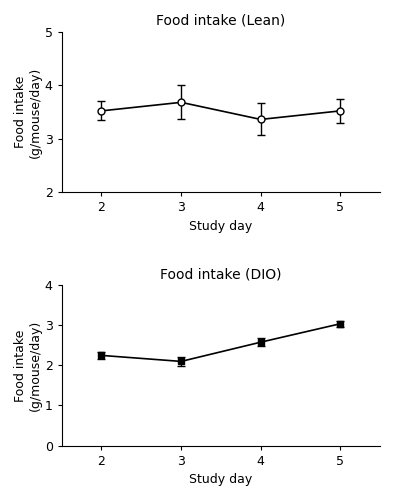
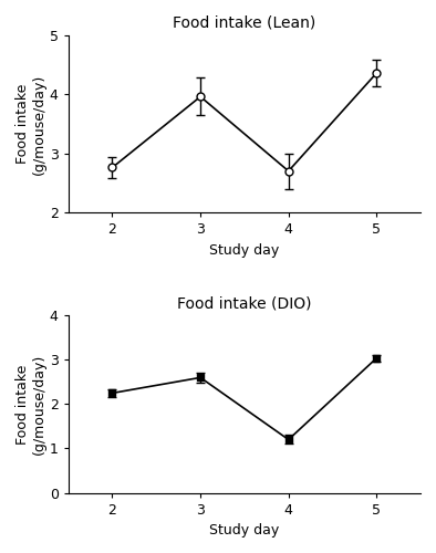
Food intake (Lean)/2: 3.52 -> 2.76
Food intake (Lean)/3: 3.68 -> 3.96
Food intake (Lean)/4: 3.36 -> 2.70
Food intake (Lean)/5: 3.52 -> 4.36
Food intake (DIO)/3: 2.10 -> 2.60
Food intake (DIO)/4: 2.58 -> 1.20
